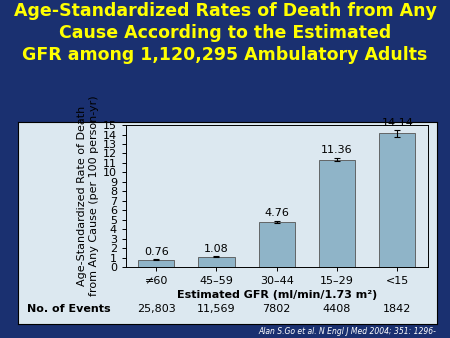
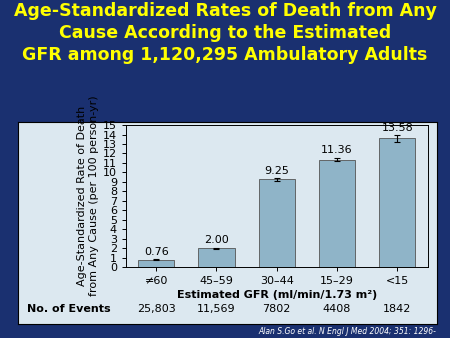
45–59: 1.08 -> 2.00
30–44: 4.76 -> 9.25
<15: 14.14 -> 13.58
